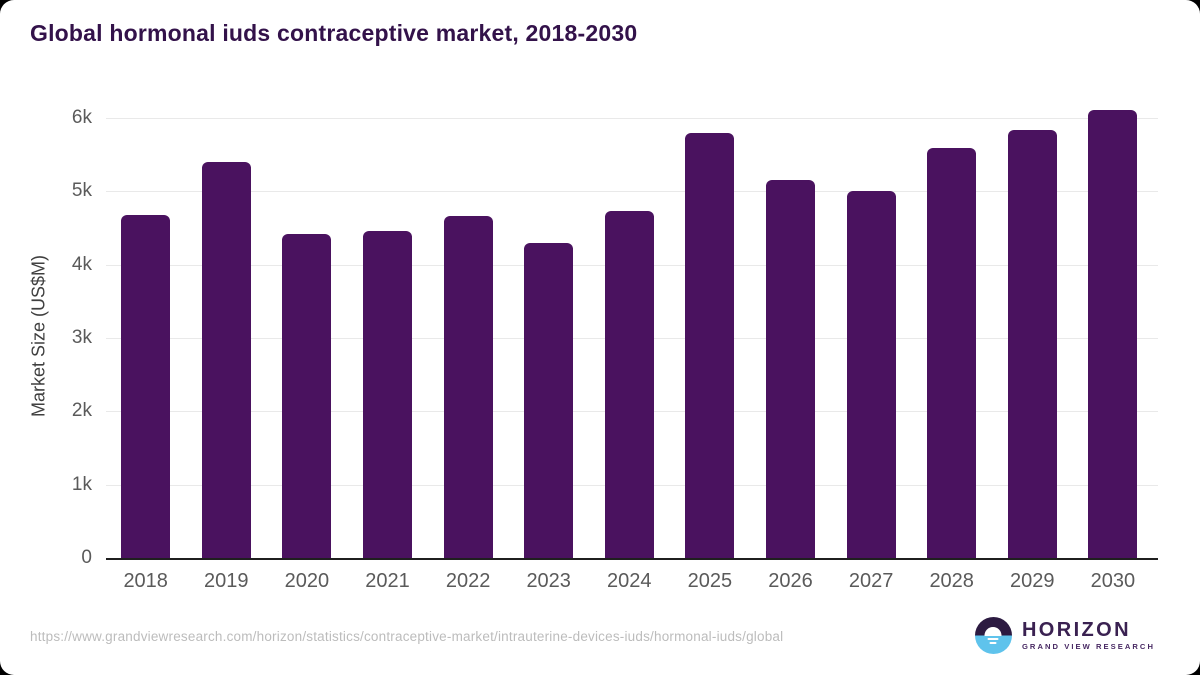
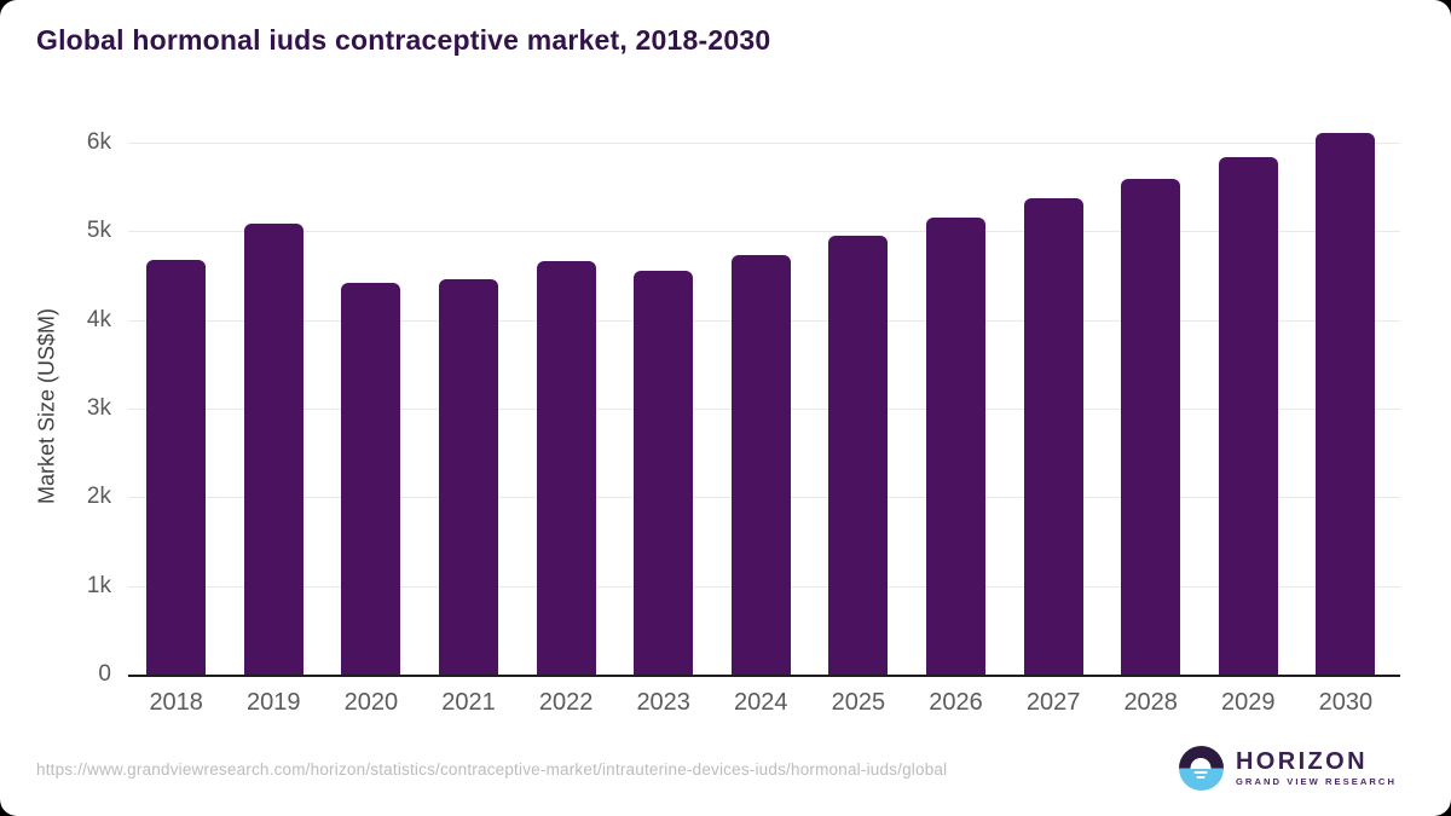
2019: 5.4k -> 5.1k
2023: 4.3k -> 4.6k
2025: 5.8k -> 5.0k
2027: 5.0k -> 5.4k
